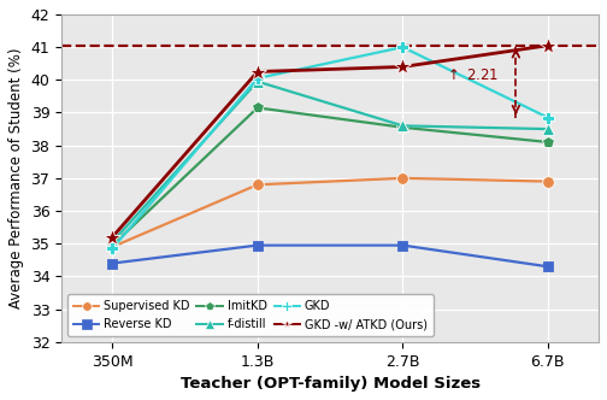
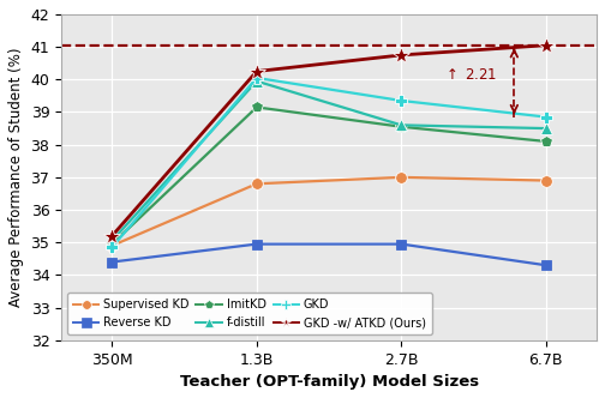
GKD/2.7B: 41.00 -> 39.35
GKD -w/ ATKD (Ours)/2.7B: 40.40 -> 40.75
